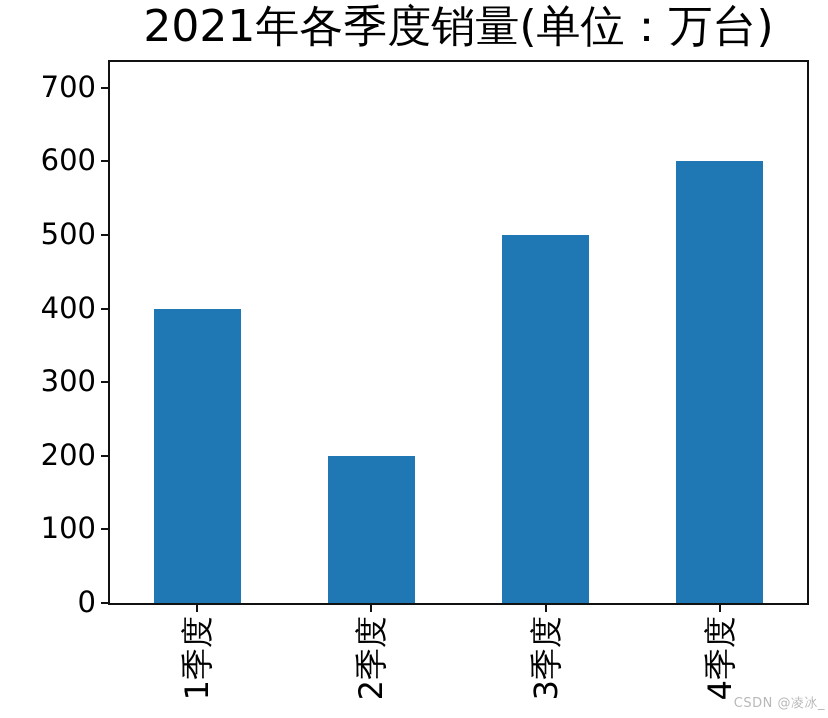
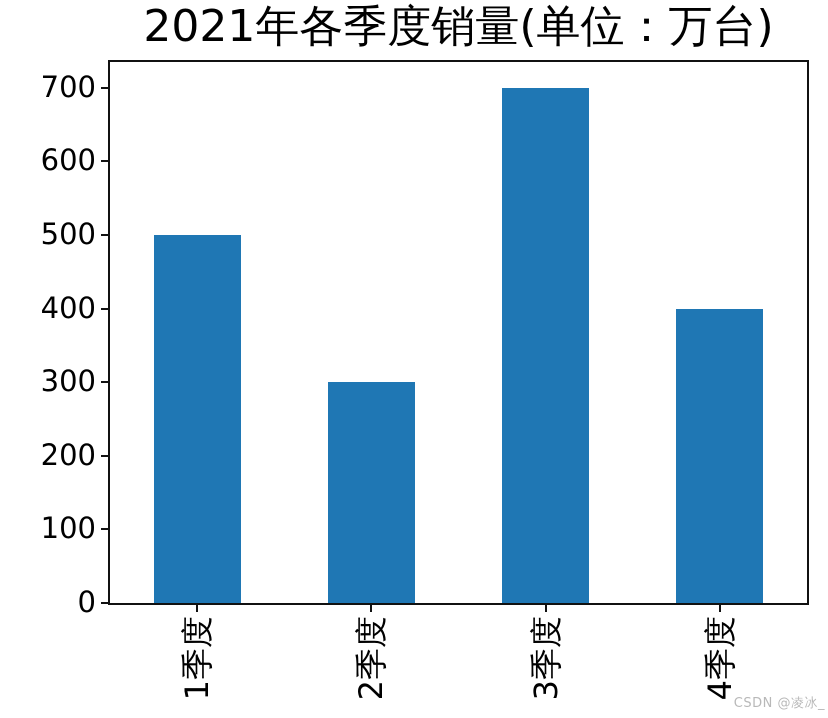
1季度: 400 -> 500
2季度: 200 -> 300
3季度: 500 -> 700
4季度: 600 -> 400
